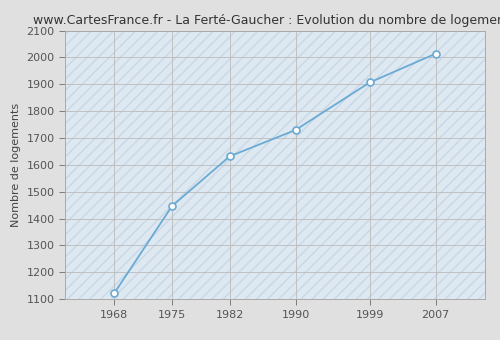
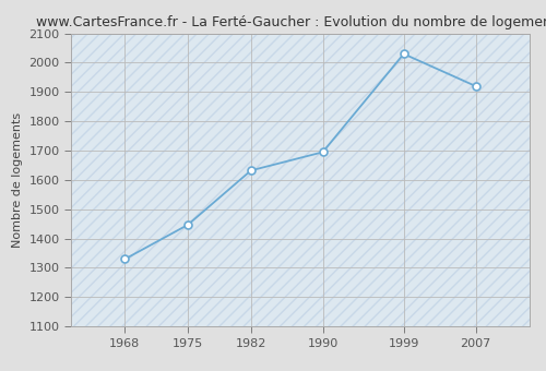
1968: 1123 -> 1330
1990: 1730 -> 1695
1999: 1907 -> 2030
2007: 2014 -> 1920
